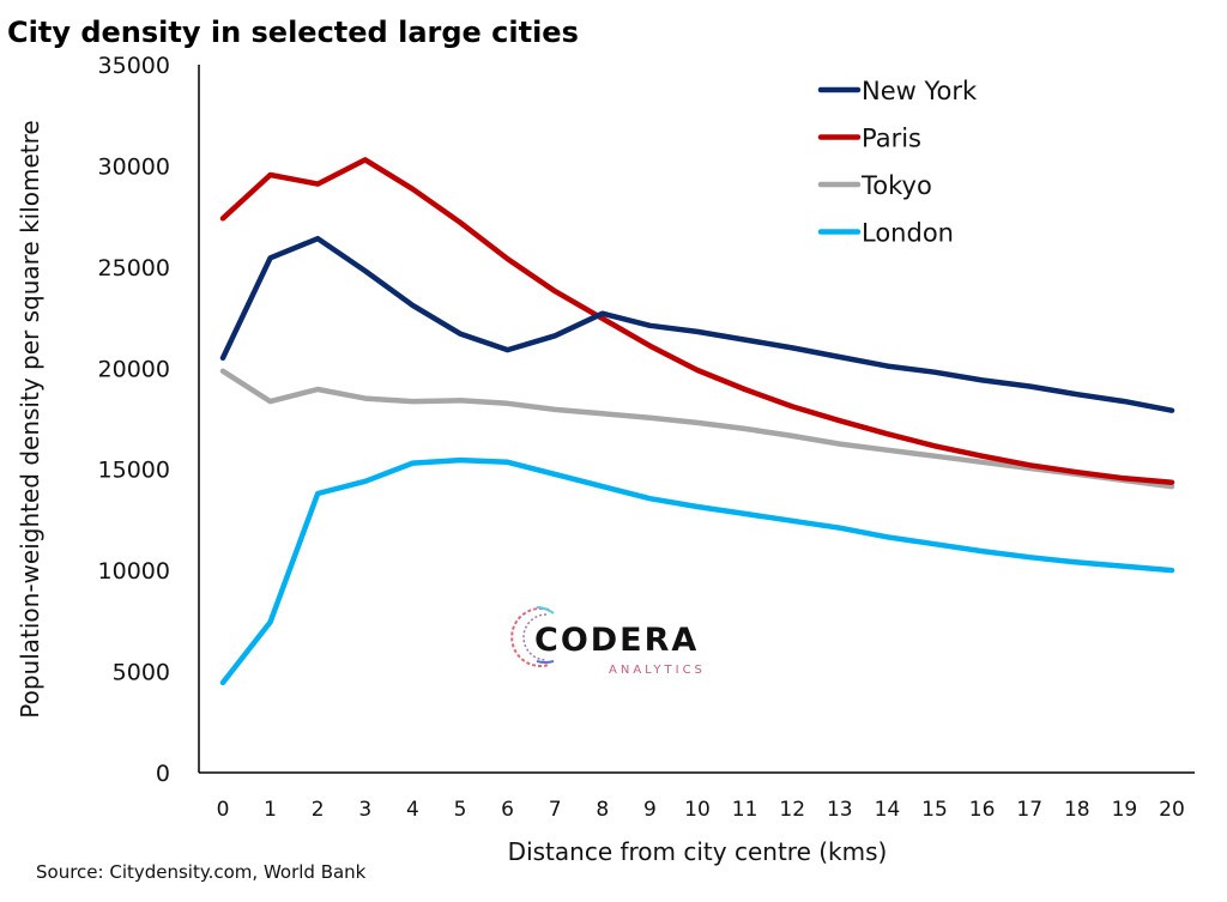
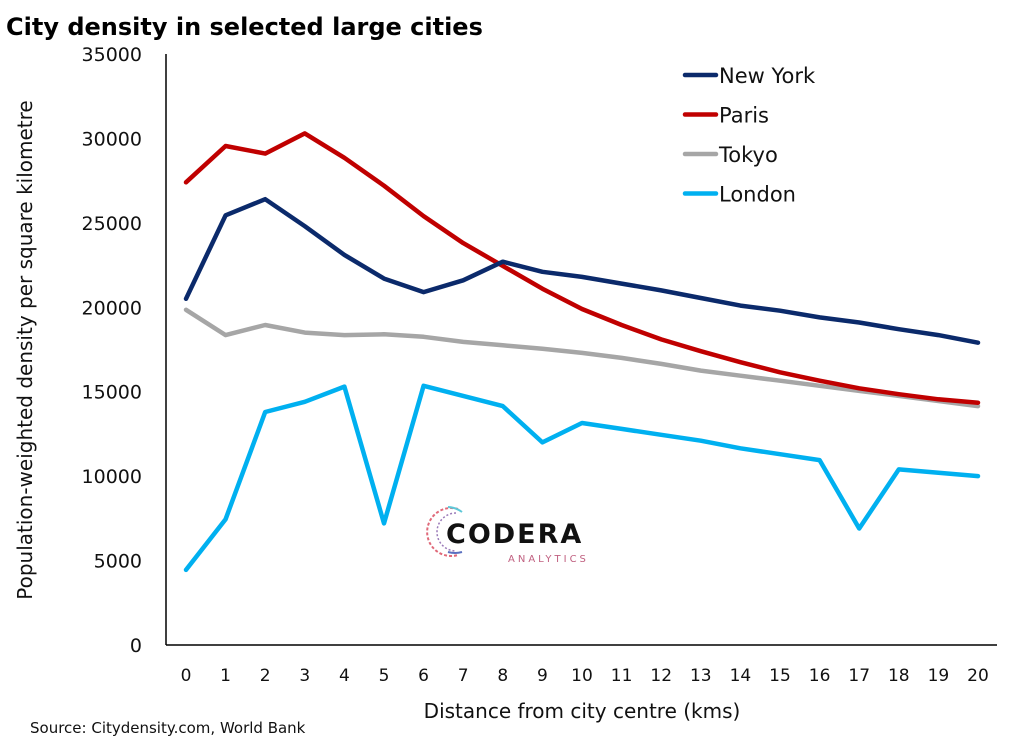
London/5: 15400 -> 7200
London/9: 13600 -> 12000
London/17: 10600 -> 6900
